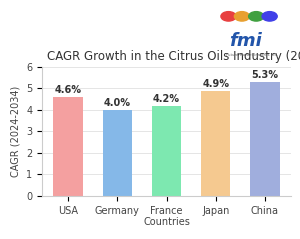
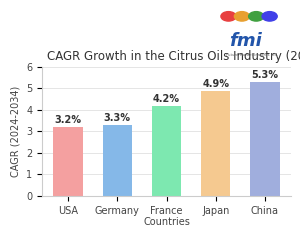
USA: 4.6% -> 3.2%
Germany: 4.0% -> 3.3%
